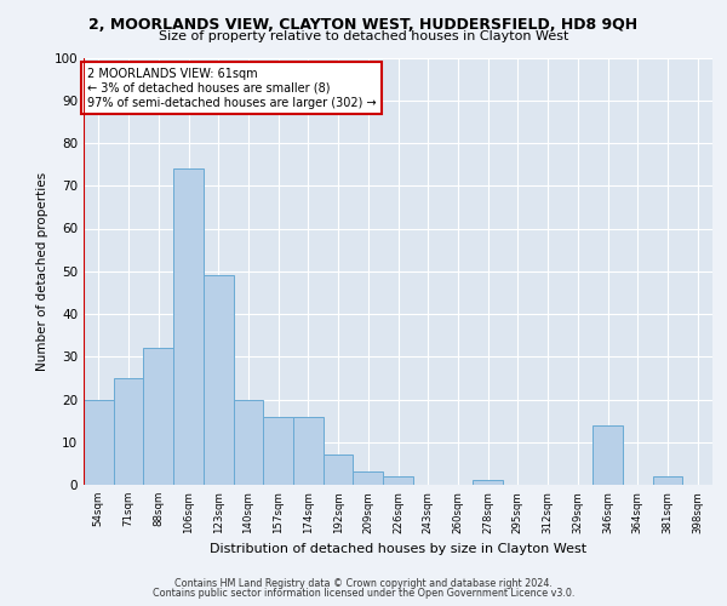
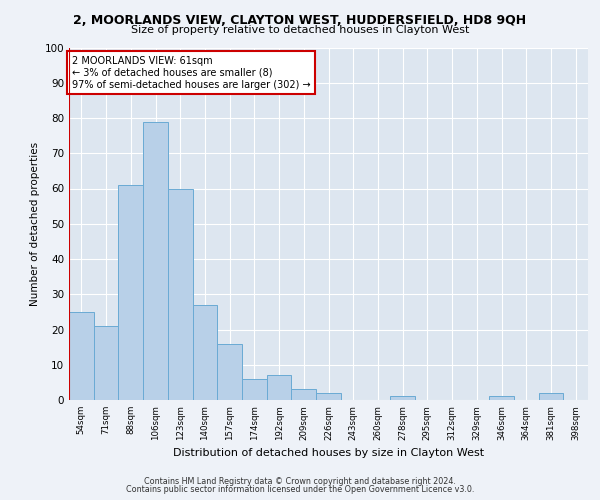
54sqm: 20 -> 25
71sqm: 25 -> 21
88sqm: 32 -> 61
106sqm: 74 -> 79
123sqm: 49 -> 60
140sqm: 20 -> 27
174sqm: 16 -> 6
346sqm: 14 -> 1
